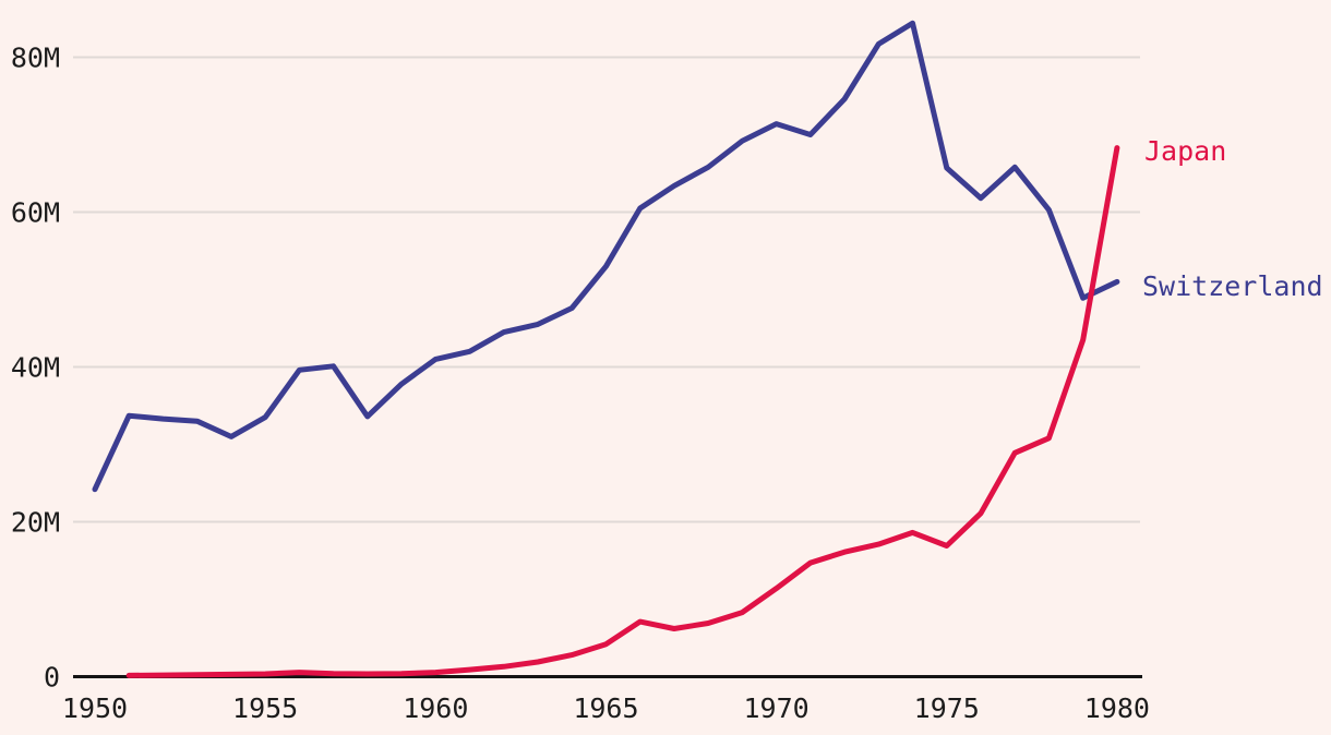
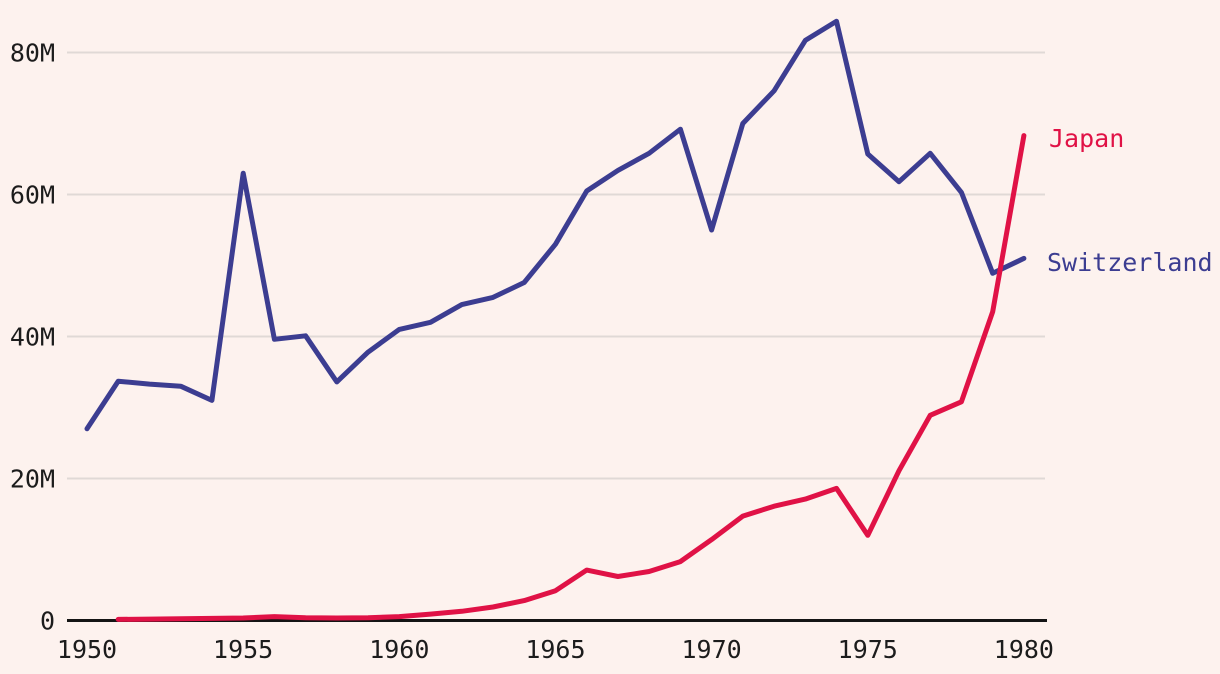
Switzerland/1950: 24M -> 27M
Switzerland/1955: 34M -> 63M
Switzerland/1970: 71M -> 55M
Japan/1975: 17M -> 12M
